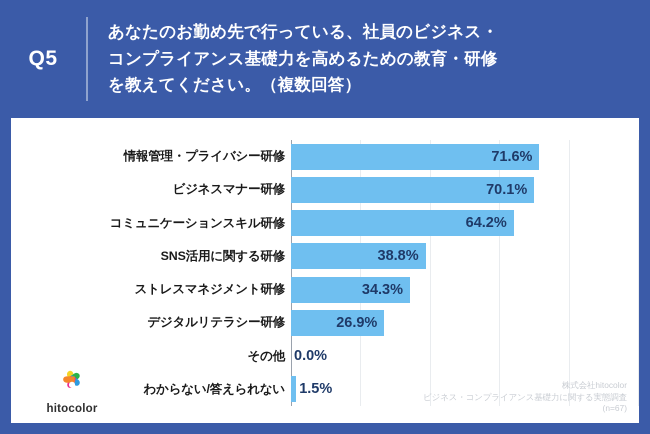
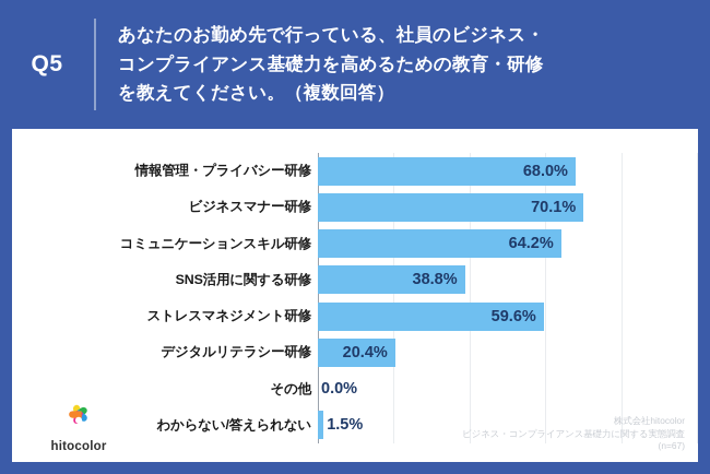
情報管理・プライバシー研修: 71.6% -> 68.0%
ストレスマネジメント研修: 34.3% -> 59.6%
デジタルリテラシー研修: 26.9% -> 20.4%
